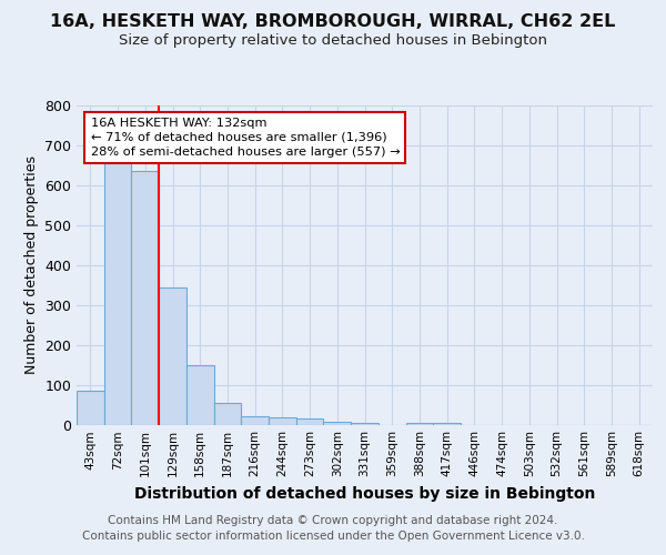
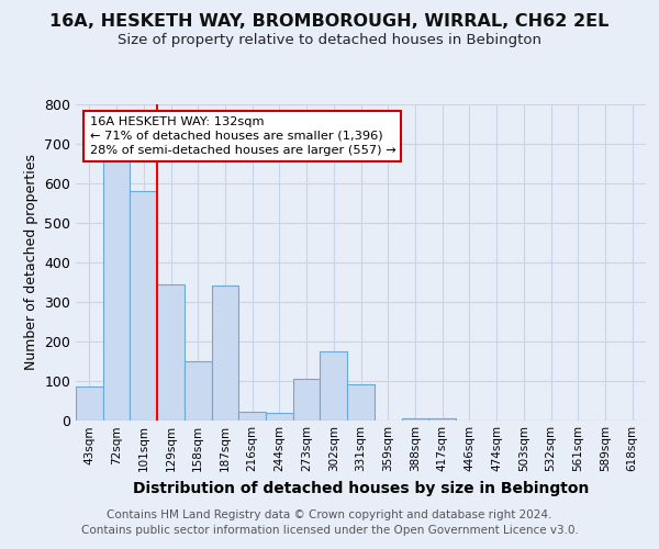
101sqm: 635 -> 580
187sqm: 55 -> 340
273sqm: 15 -> 105
302sqm: 7 -> 175
331sqm: 3 -> 90
